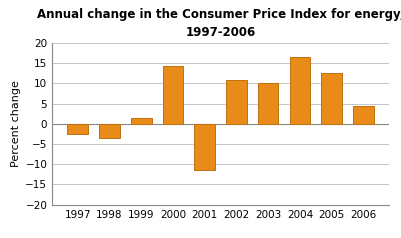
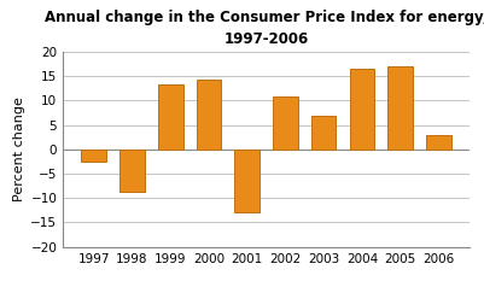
1998: -3.5 -> -8.8
1999: 1.5 -> 13.4
2001: -11.5 -> -13.0
2003: 10.0 -> 6.9
2005: 12.5 -> 17.1
2006: 4.5 -> 2.9
